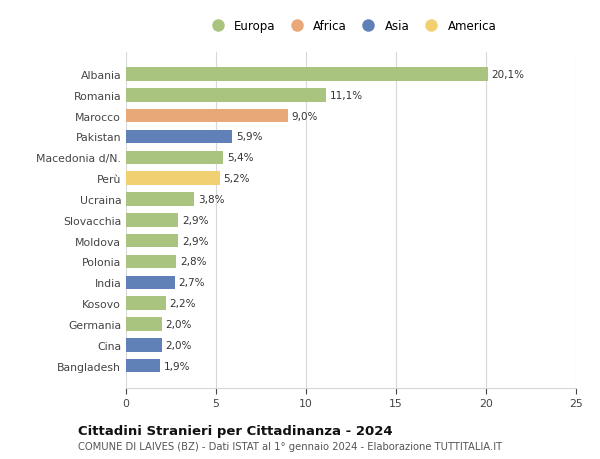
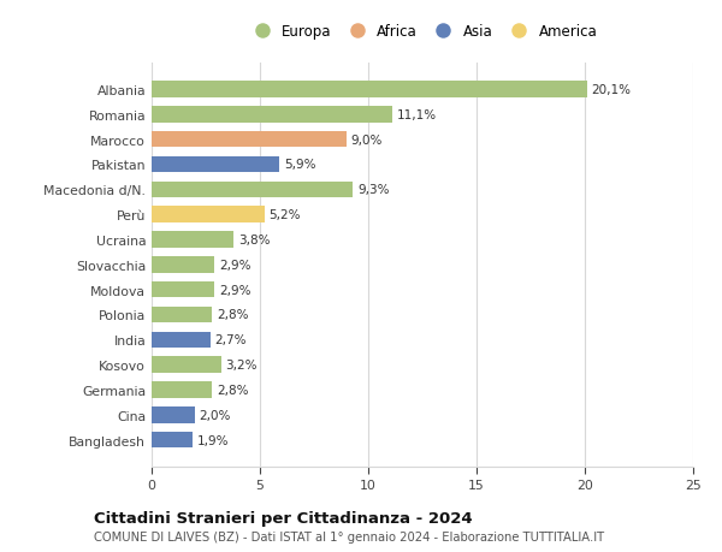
Macedonia d/N.: 5,4% -> 9,3%
Kosovo: 2,2% -> 3,2%
Germania: 2,0% -> 2,8%
